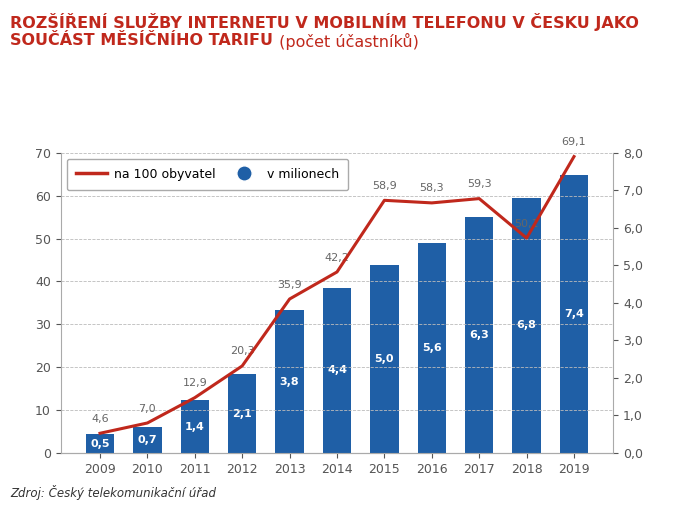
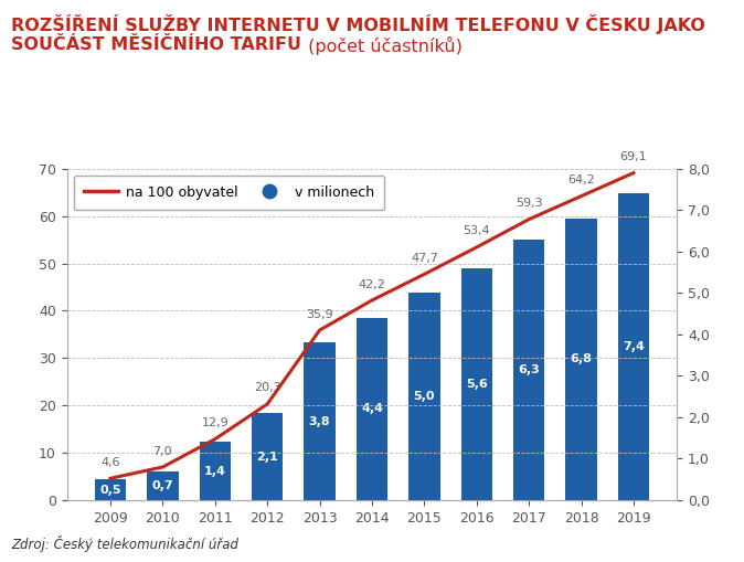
na 100 obyvatel/2015: 58,9 -> 47,7
na 100 obyvatel/2016: 58,3 -> 53,4
na 100 obyvatel/2018: 50,1 -> 64,2
